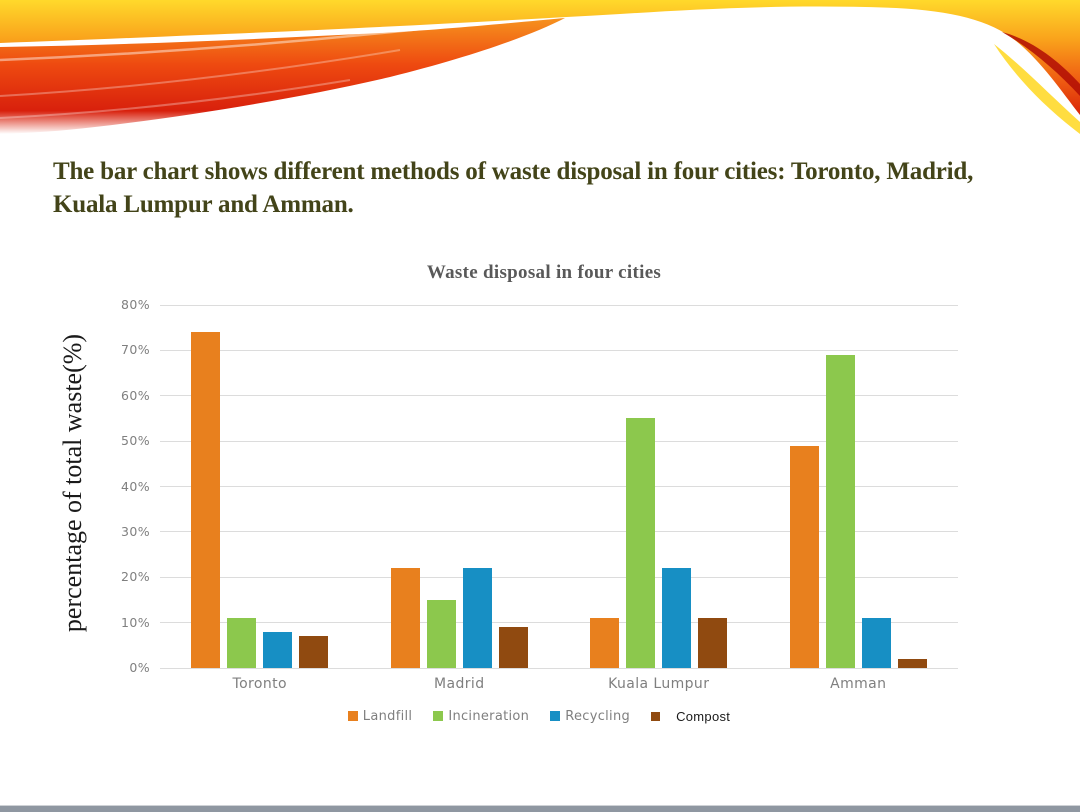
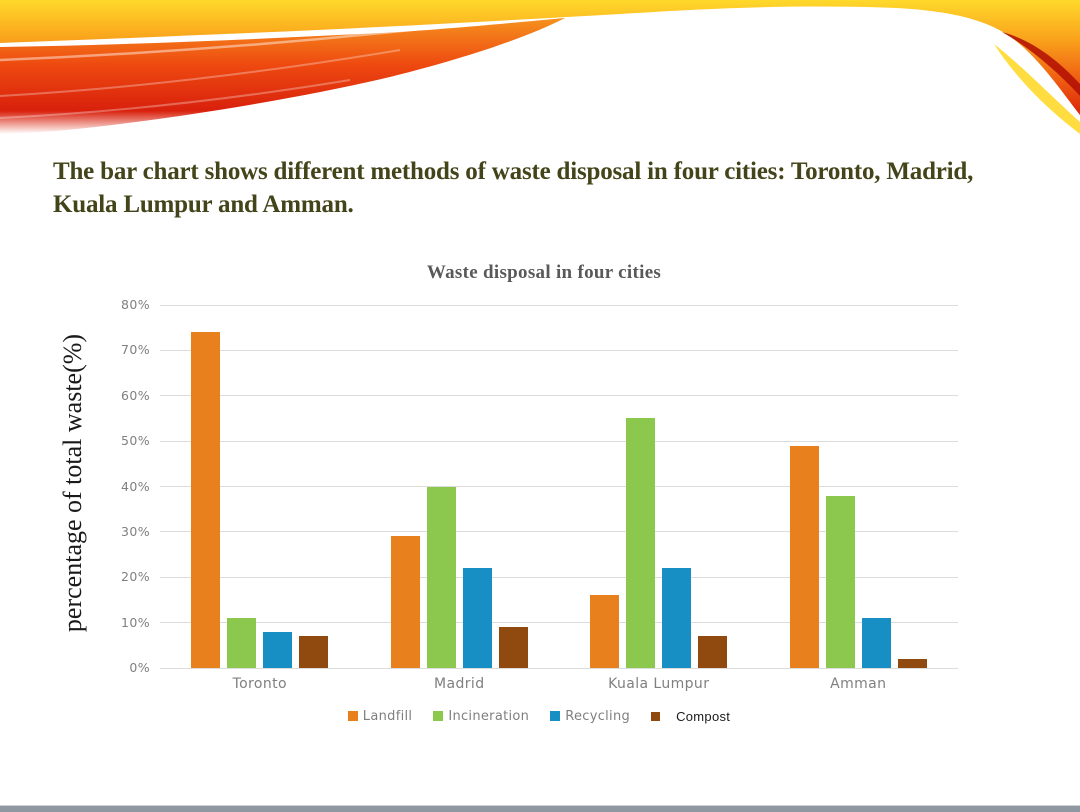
Landfill/Madrid: 22% -> 29%
Incineration/Madrid: 15% -> 40%
Landfill/Kuala Lumpur: 11% -> 16%
Compost/Kuala Lumpur: 11% -> 7%
Incineration/Amman: 69% -> 38%
